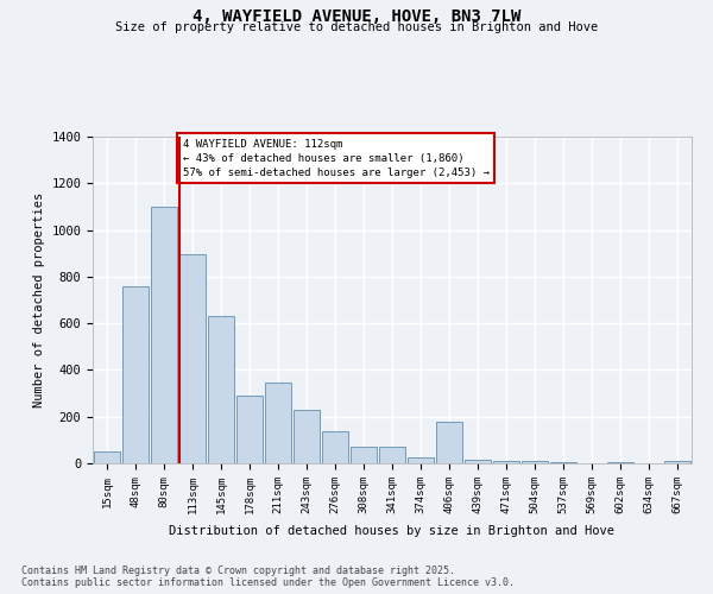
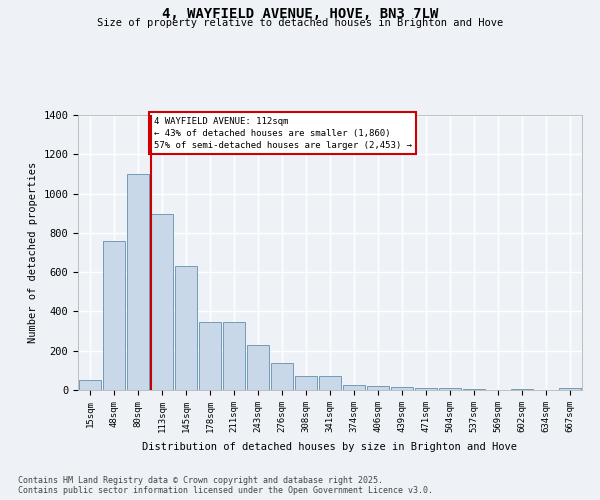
178sqm: 290 -> 340
406sqm: 180 -> 20
